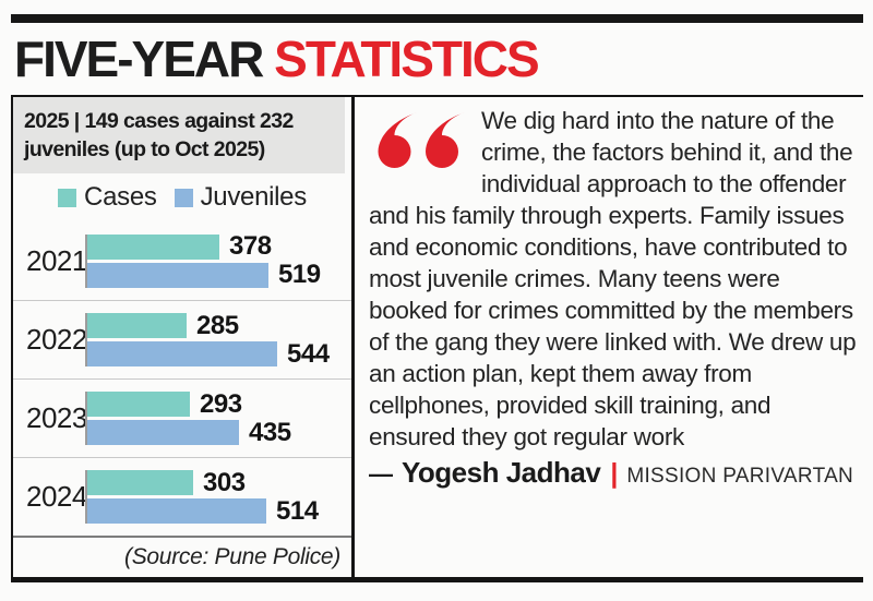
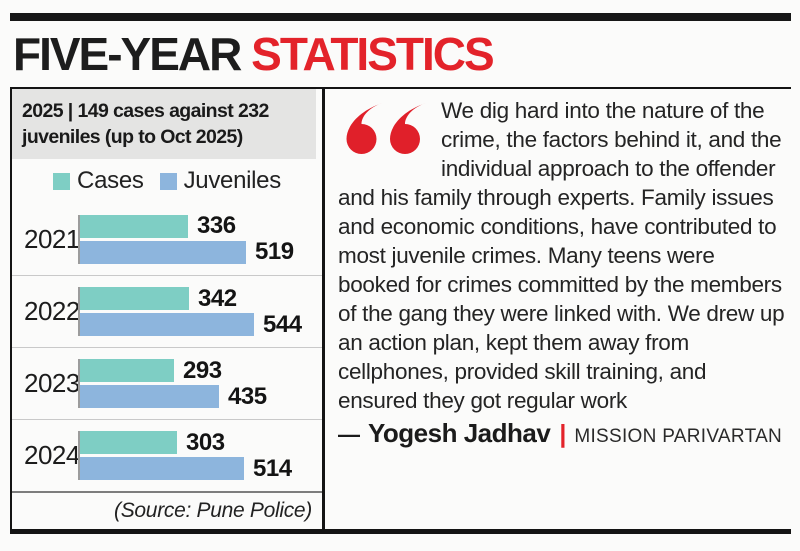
Cases/2021: 378 -> 336
Cases/2022: 285 -> 342
